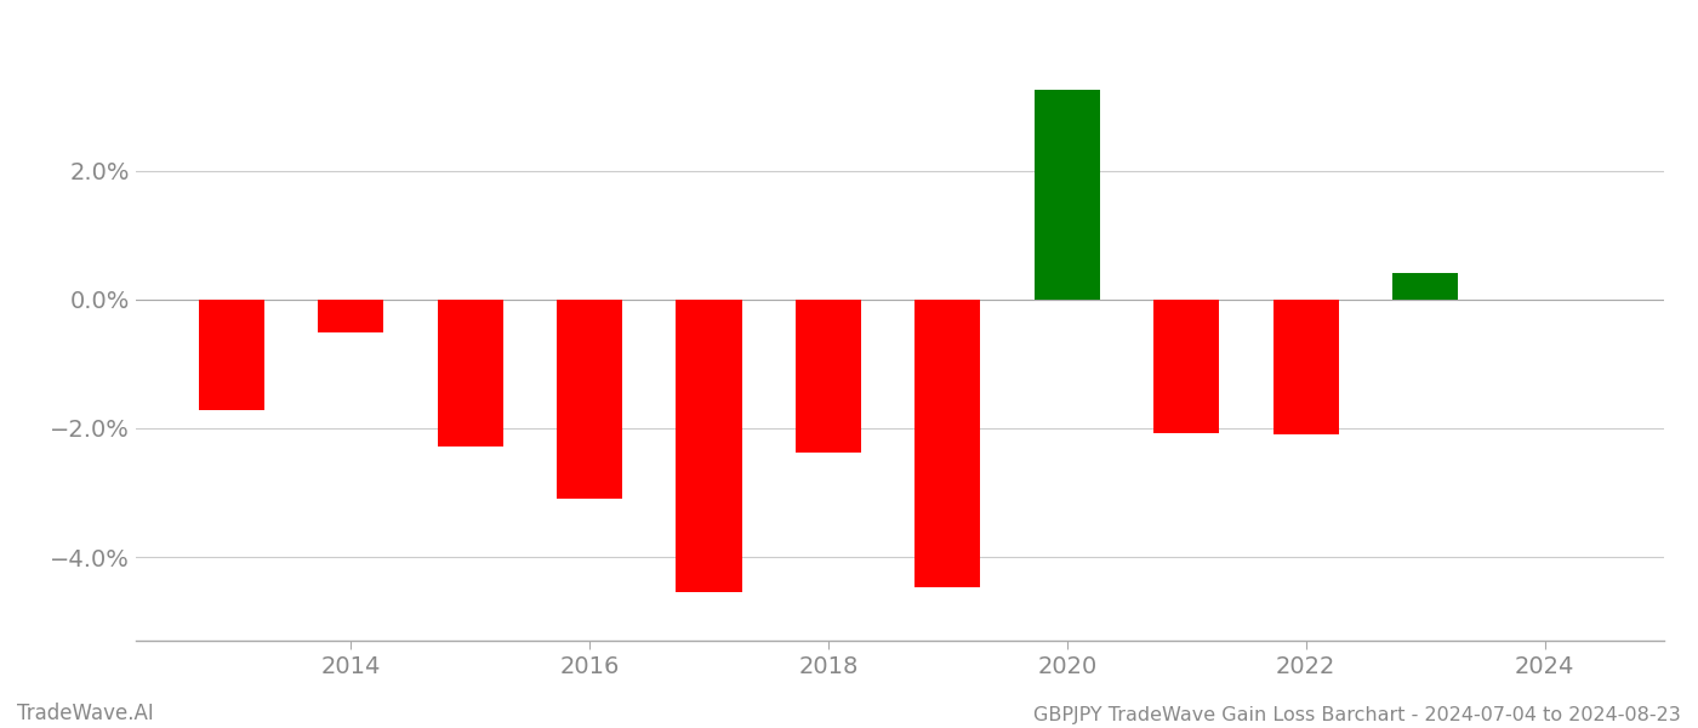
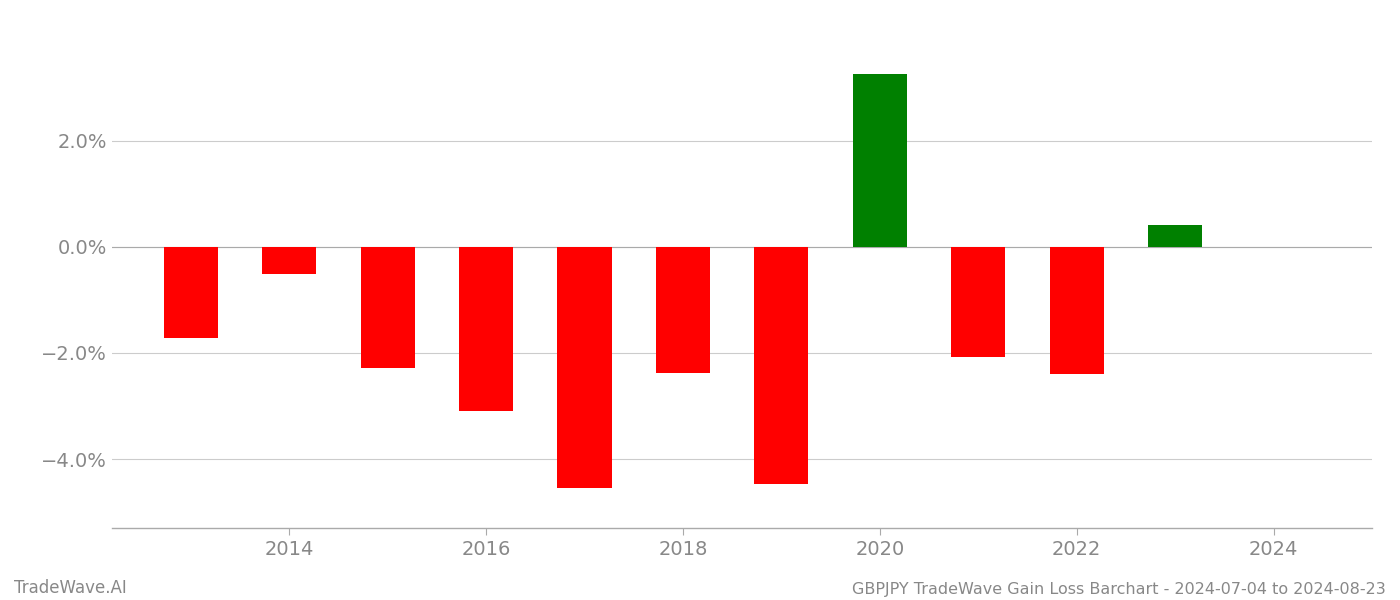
2022: -2.10% -> -2.40%
